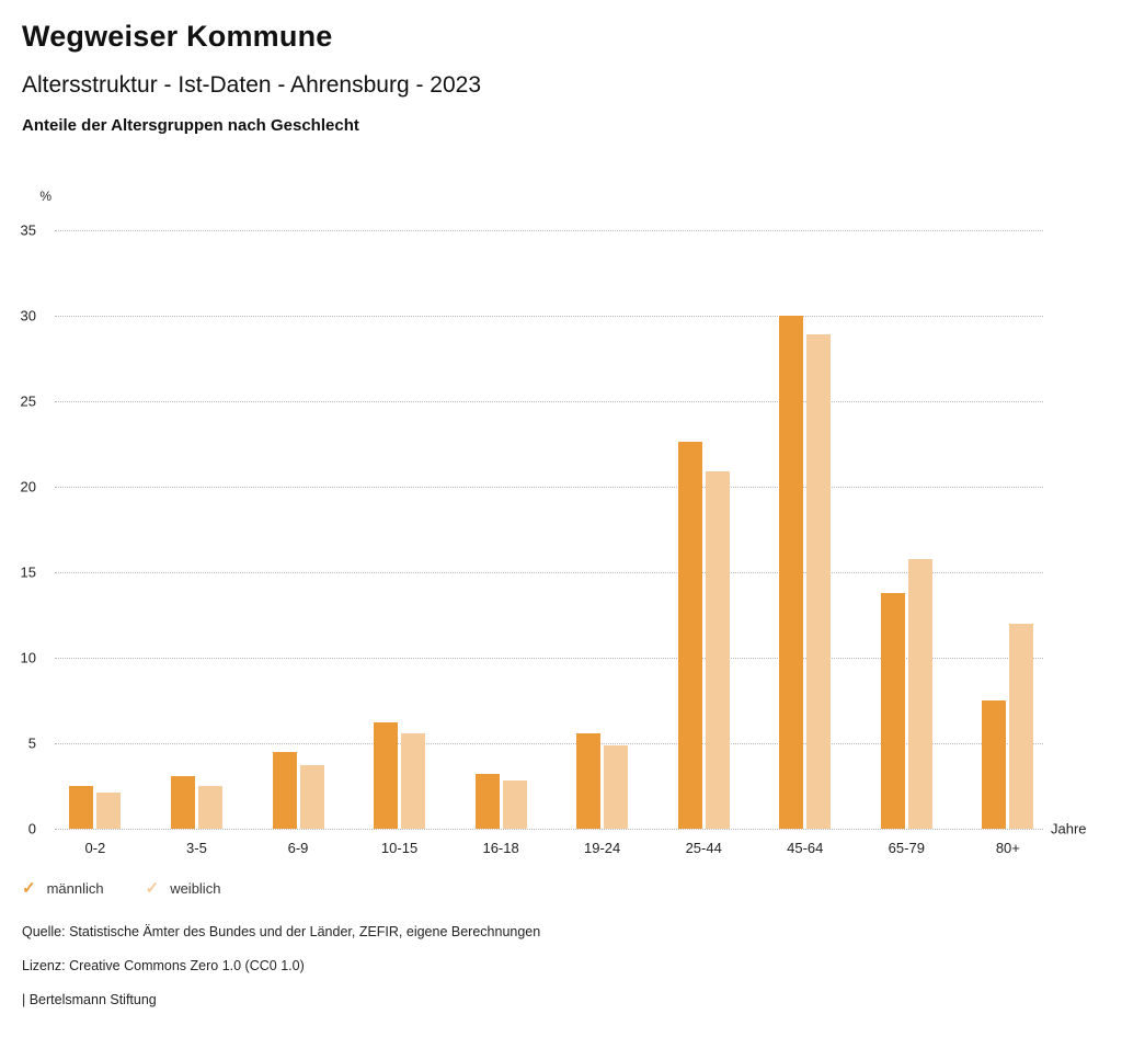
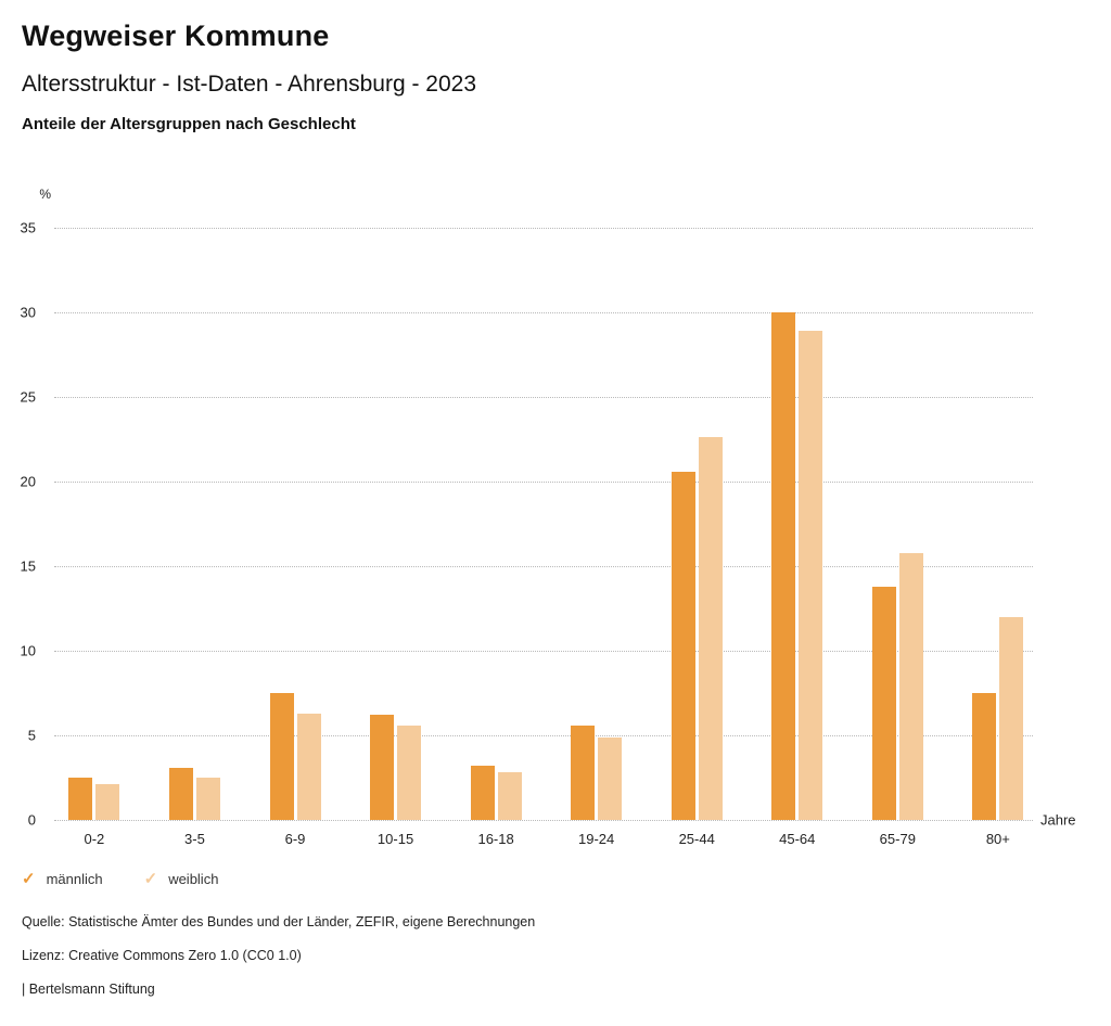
männlich/6-9: 4.5 -> 7.5
weiblich/6-9: 3.7 -> 6.3
männlich/25-44: 22.6 -> 20.6
weiblich/25-44: 20.9 -> 22.6
